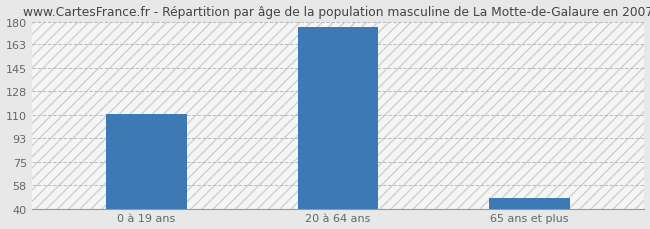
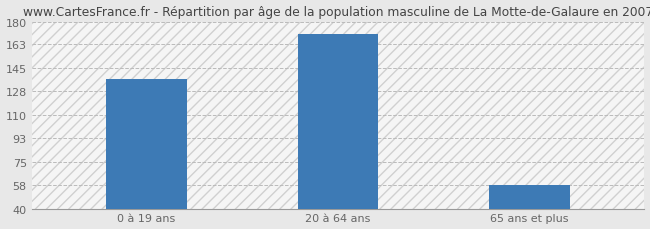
0 à 19 ans: 111 -> 137
20 à 64 ans: 176 -> 171
65 ans et plus: 48 -> 58
